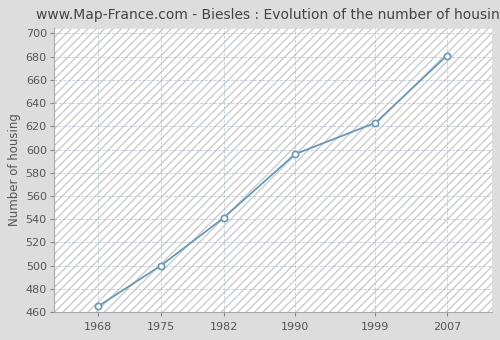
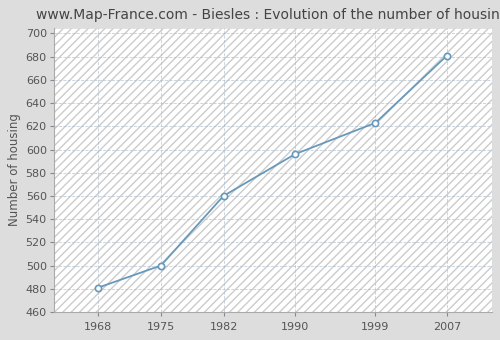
1968: 465 -> 481
1982: 541 -> 560
